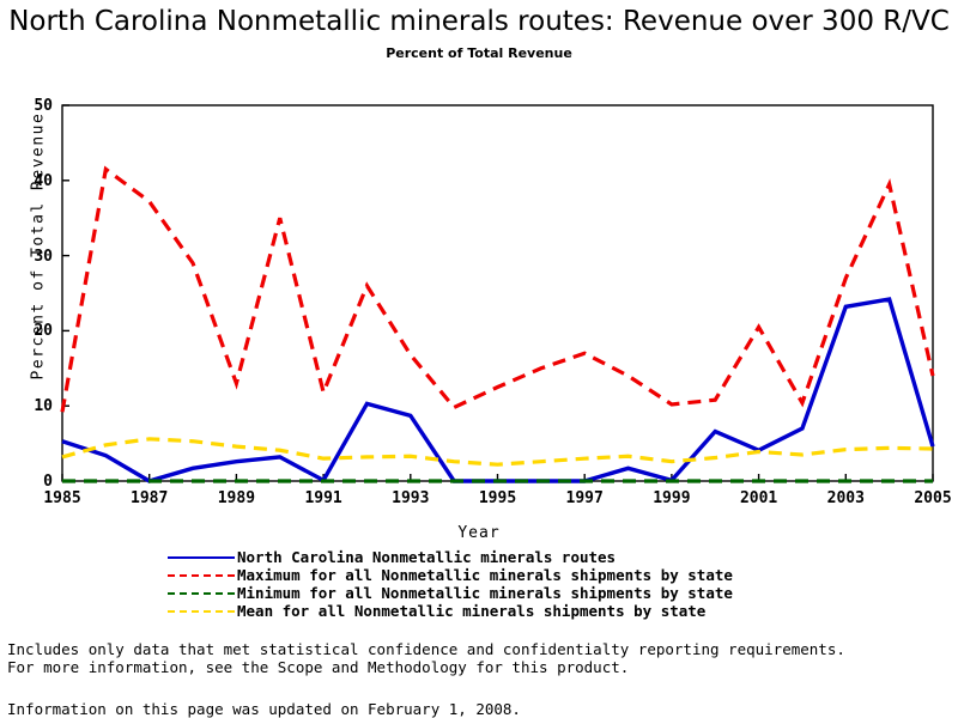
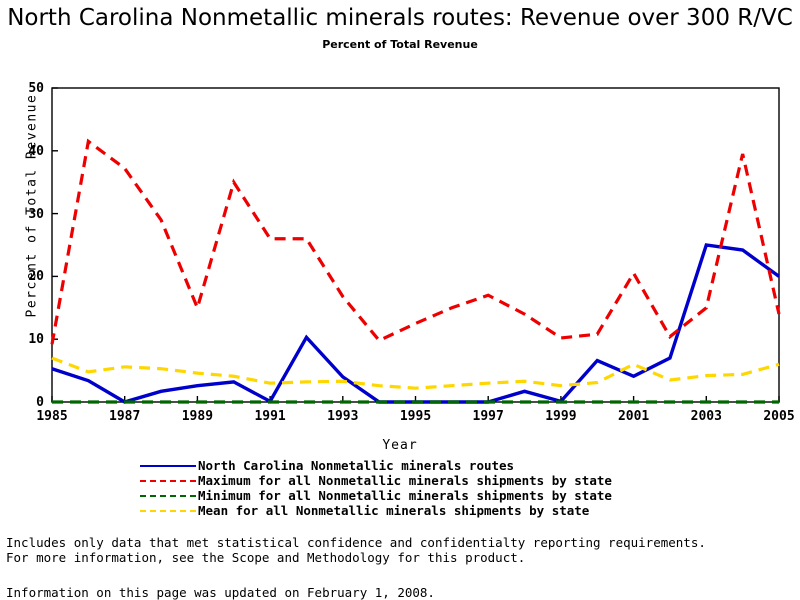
Mean for all Nonmetallic minerals shipments by state/1985: 3 -> 7
Maximum for all Nonmetallic minerals shipments by state/1989: 13 -> 15
Maximum for all Nonmetallic minerals shipments by state/1991: 12 -> 26
North Carolina Nonmetallic minerals routes/1993: 9 -> 4
Mean for all Nonmetallic minerals shipments by state/2001: 4 -> 6
North Carolina Nonmetallic minerals routes/2003: 23 -> 25
Maximum for all Nonmetallic minerals shipments by state/2003: 27 -> 15
North Carolina Nonmetallic minerals routes/2005: 5 -> 20
Mean for all Nonmetallic minerals shipments by state/2005: 4 -> 6
